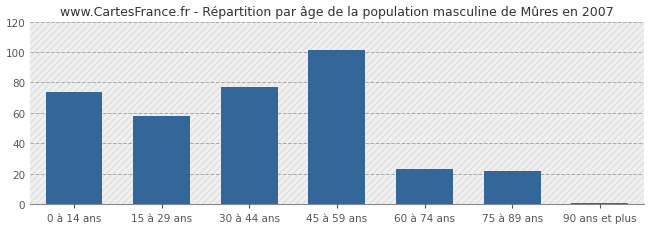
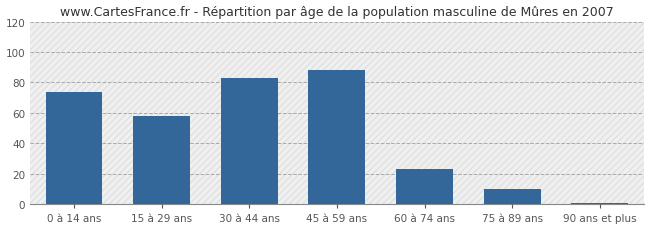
30 à 44 ans: 77 -> 83
45 à 59 ans: 101 -> 88
75 à 89 ans: 22 -> 10
